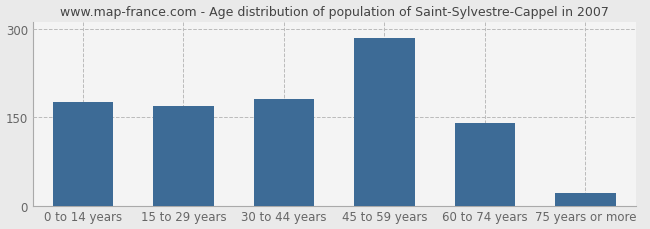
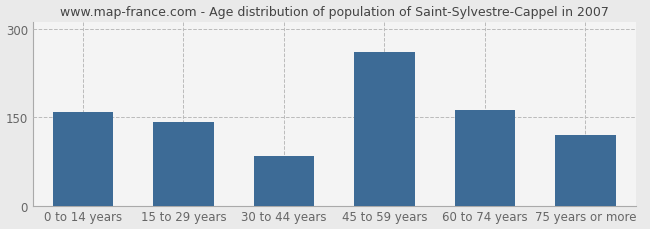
0 to 14 years: 176 -> 158
15 to 29 years: 168 -> 142
30 to 44 years: 181 -> 84
45 to 59 years: 284 -> 260
60 to 74 years: 140 -> 162
75 years or more: 21 -> 120
